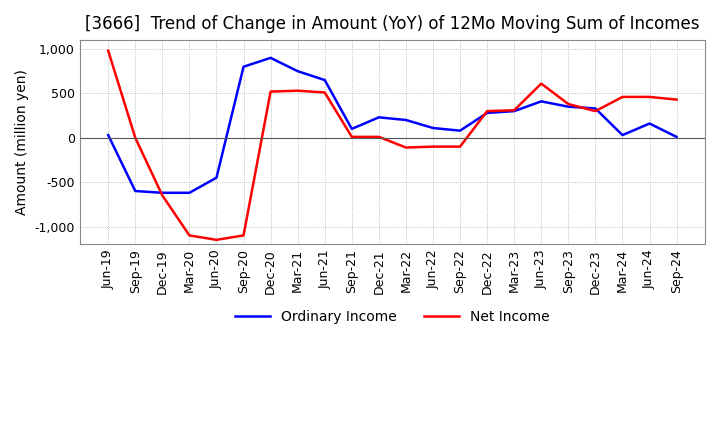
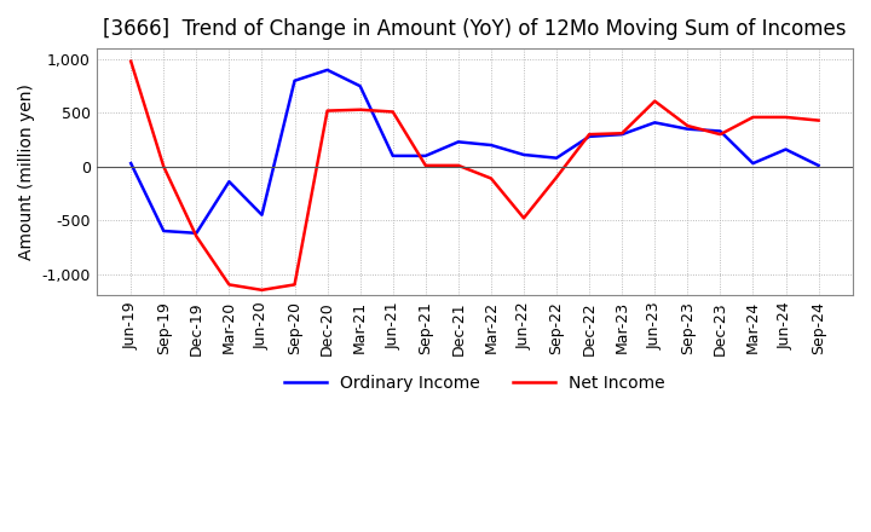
Ordinary Income/Mar-20: -620 -> -140
Ordinary Income/Jun-21: 650 -> 100
Net Income/Jun-22: -100 -> -480
